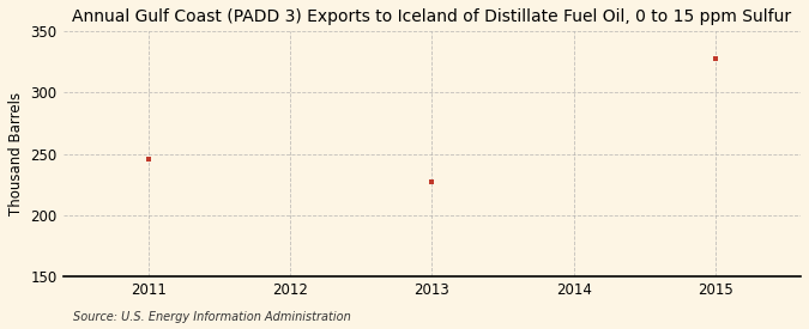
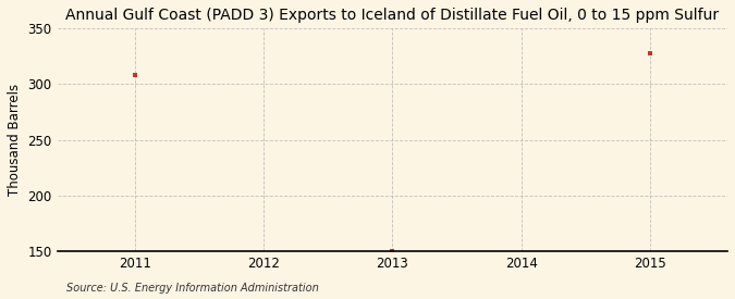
2011: 246 -> 308
2013: 227 -> 150
